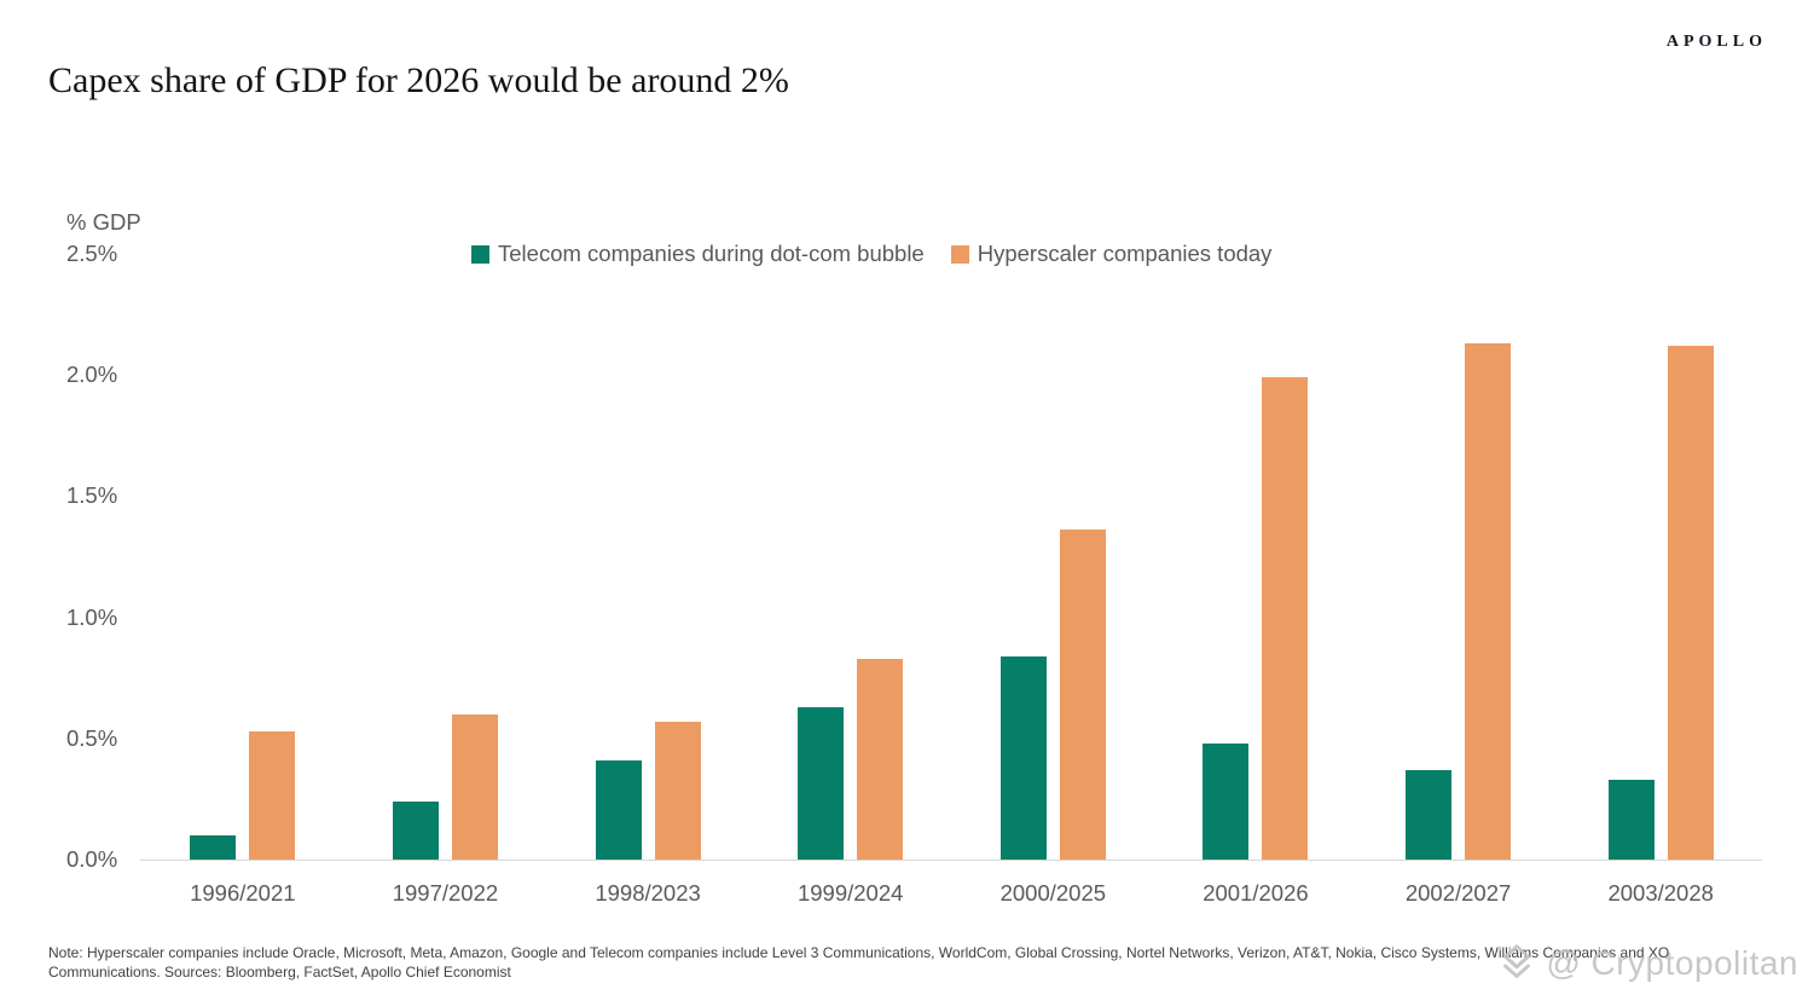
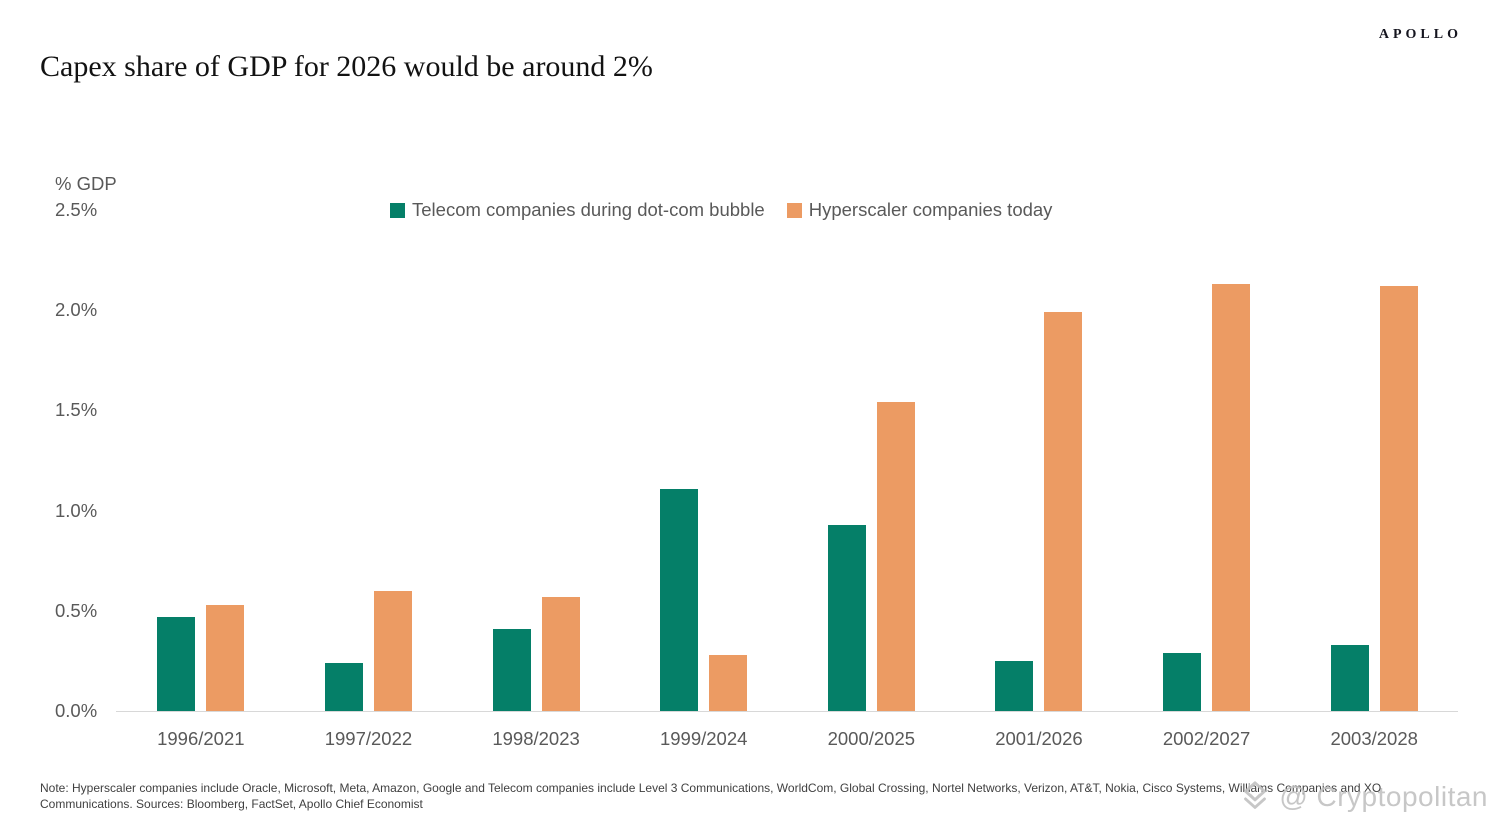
Telecom companies during dot-com bubble/1996/2021: 0.10% -> 0.47%
Telecom companies during dot-com bubble/1999/2024: 0.63% -> 1.11%
Hyperscaler companies today/1999/2024: 0.83% -> 0.28%
Telecom companies during dot-com bubble/2000/2025: 0.84% -> 0.93%
Hyperscaler companies today/2000/2025: 1.36% -> 1.54%
Telecom companies during dot-com bubble/2001/2026: 0.48% -> 0.25%
Telecom companies during dot-com bubble/2002/2027: 0.37% -> 0.29%
